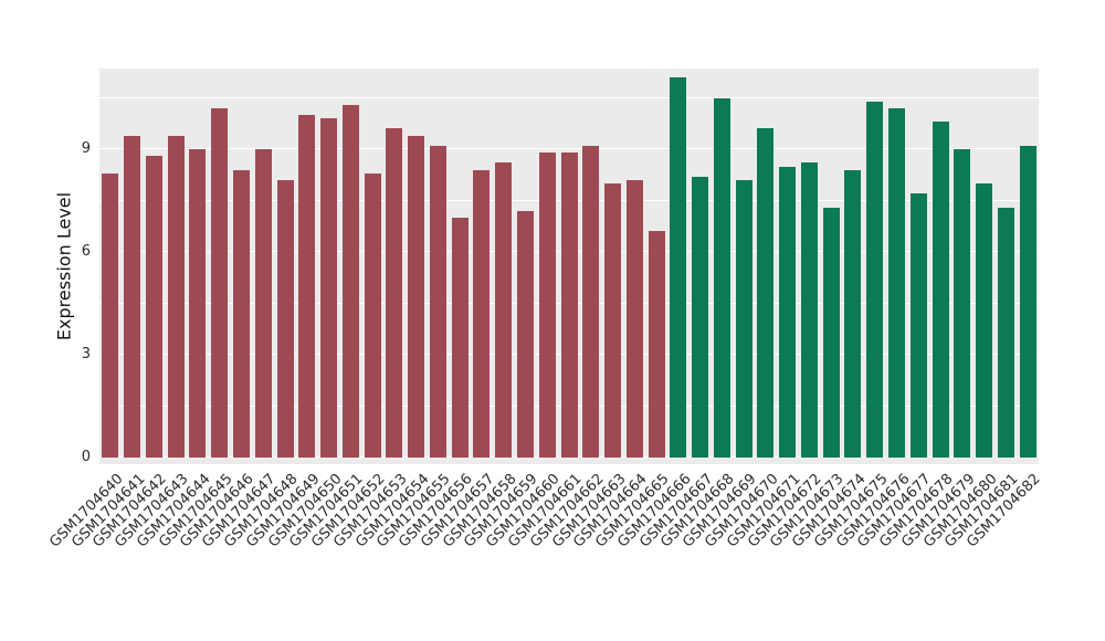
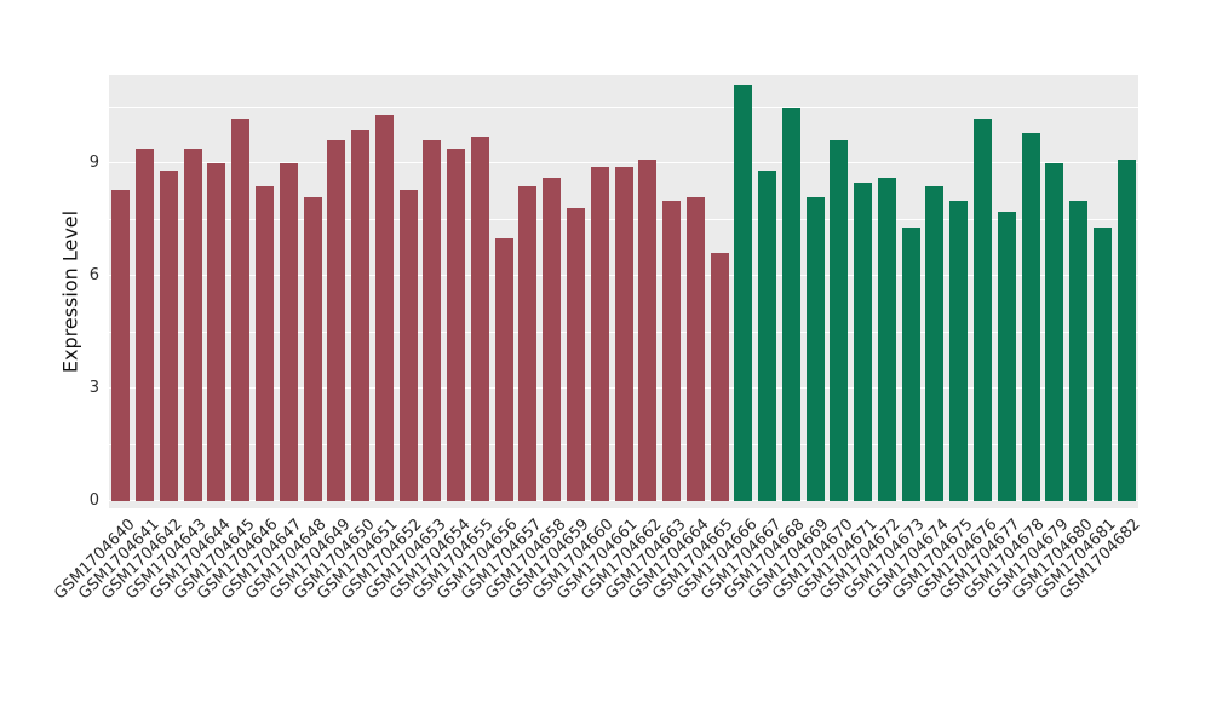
GSM1704649: 10.0 -> 9.6
GSM1704655: 9.1 -> 9.7
GSM1704659: 7.2 -> 7.8
GSM1704667: 8.2 -> 8.8
GSM1704675: 10.4 -> 8.0
